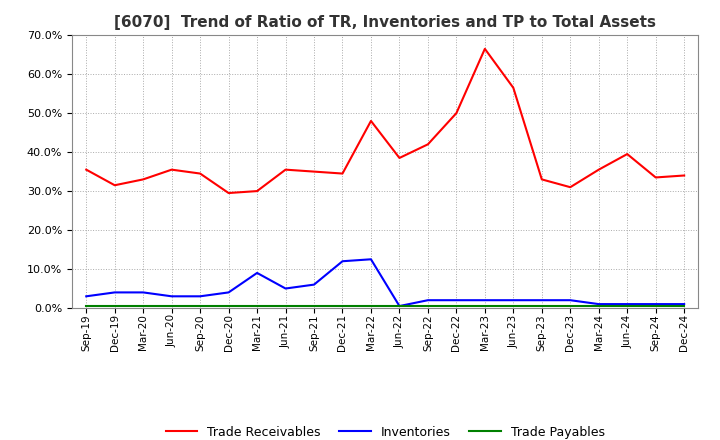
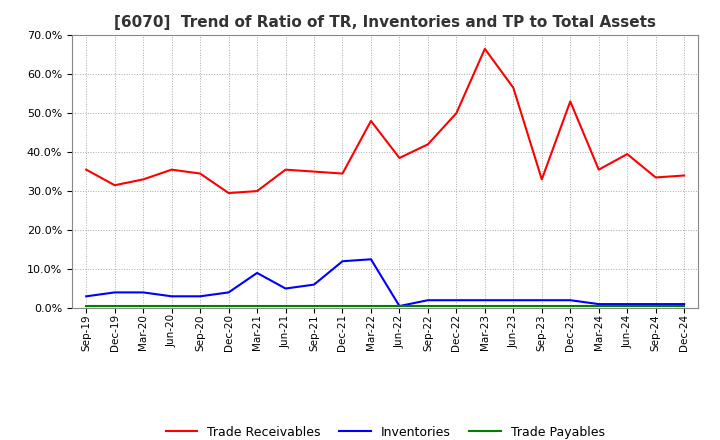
Trade Receivables/Dec-23: 31.0% -> 53.0%
